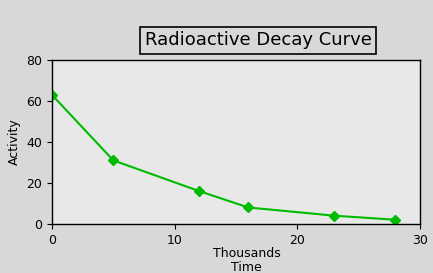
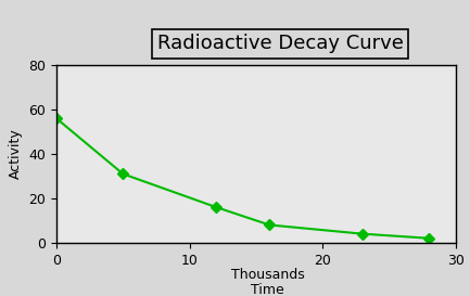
0: 63 -> 56
